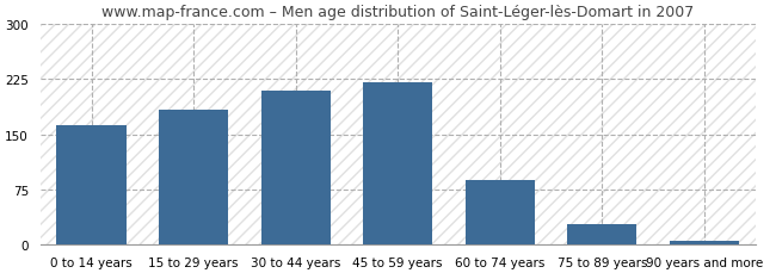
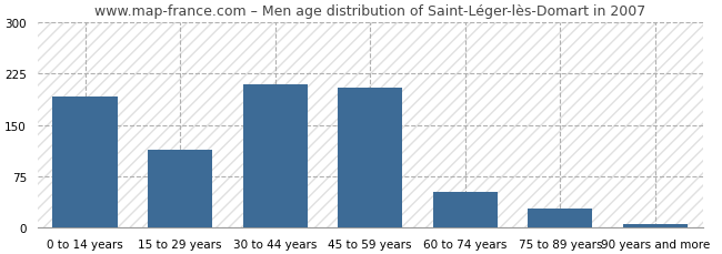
0 to 14 years: 163 -> 192
15 to 29 years: 183 -> 114
45 to 59 years: 220 -> 204
60 to 74 years: 88 -> 52
